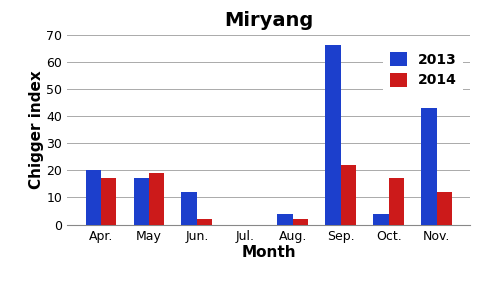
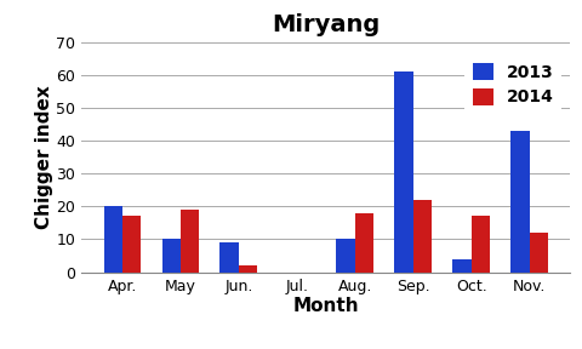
2013/May: 17 -> 10
2013/Jun.: 12 -> 9
2013/Aug.: 4 -> 10
2014/Aug.: 2 -> 18
2013/Sep.: 66 -> 61
